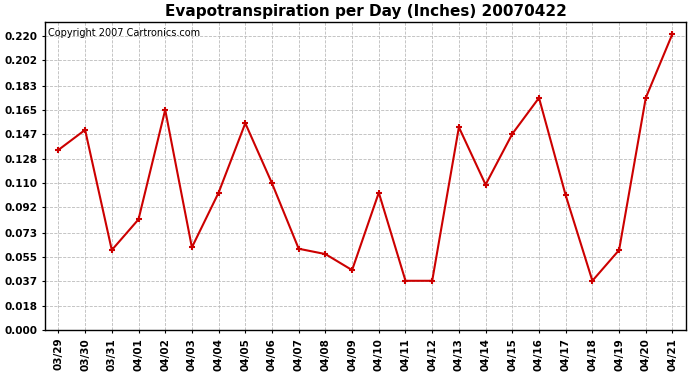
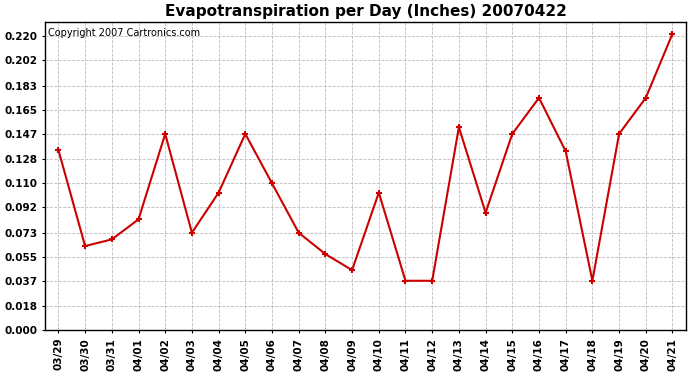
03/30: 0.150 -> 0.063
03/31: 0.060 -> 0.068
04/02: 0.165 -> 0.147
04/03: 0.062 -> 0.073
04/05: 0.155 -> 0.147
04/07: 0.061 -> 0.073
04/14: 0.109 -> 0.088
04/17: 0.101 -> 0.134
04/19: 0.060 -> 0.147
